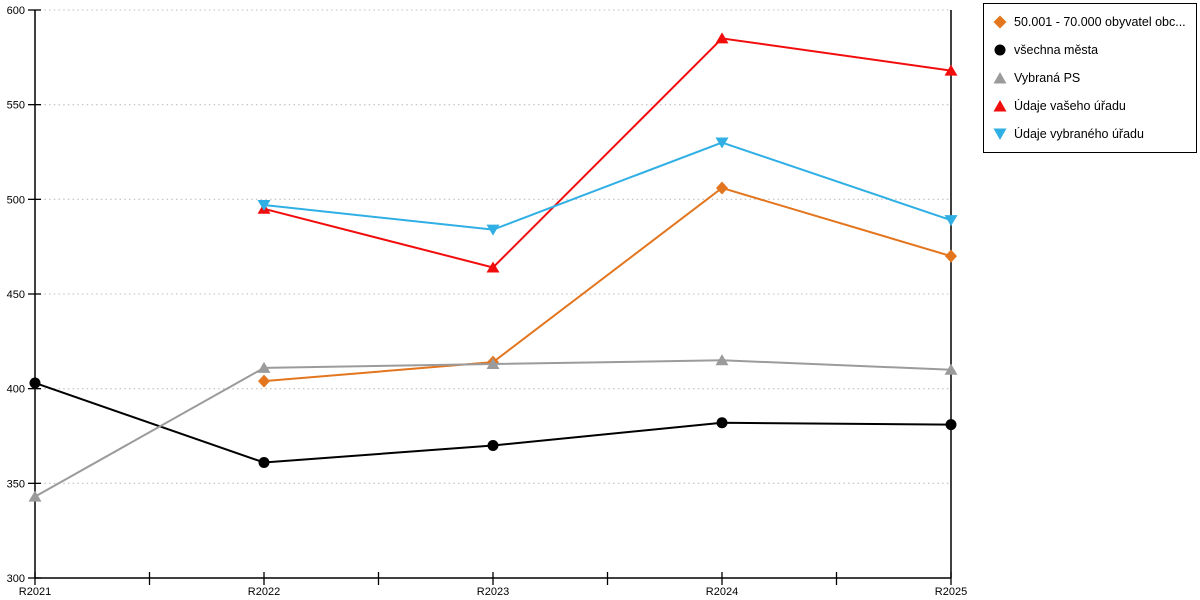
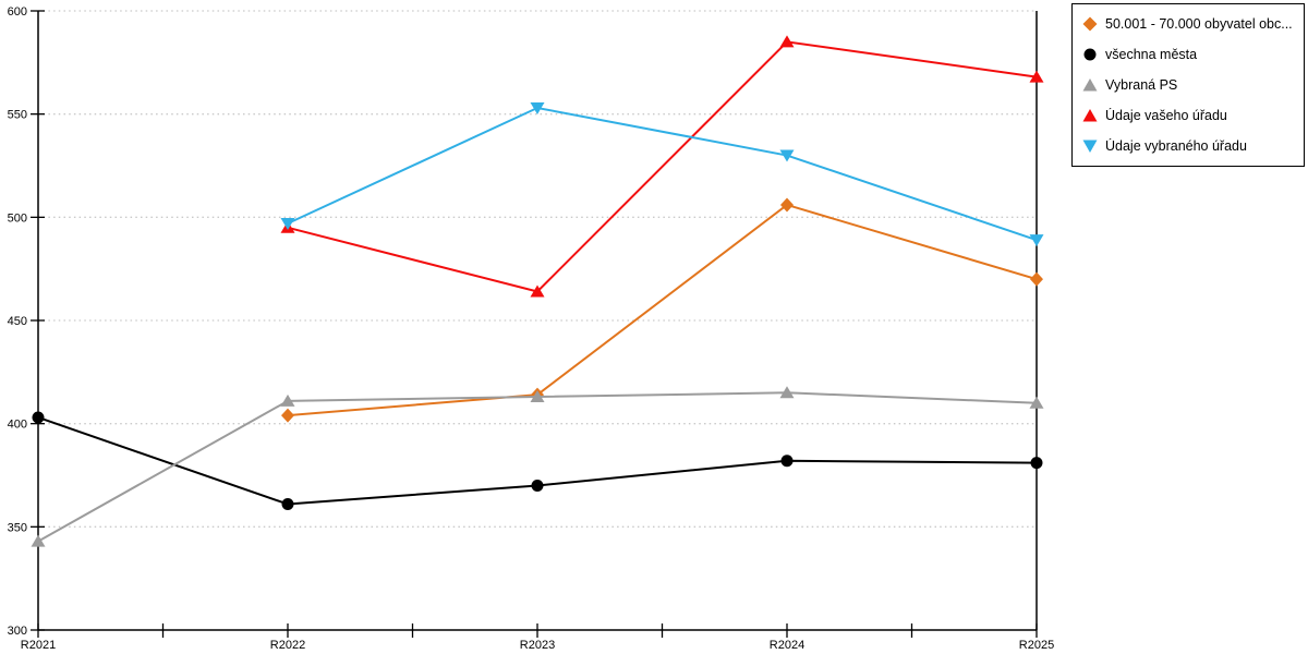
Údaje vybraného úřadu/R2023: 484 -> 553
